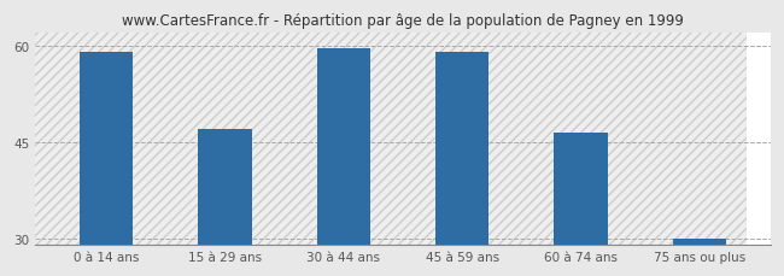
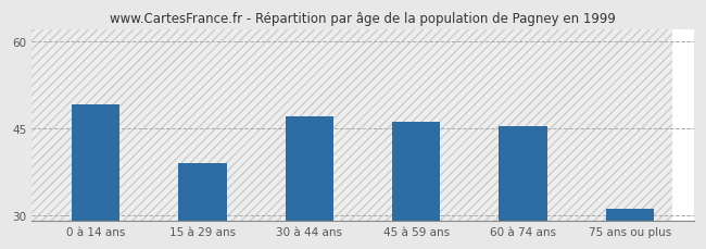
0 à 14 ans: 59.0 -> 49.0
15 à 29 ans: 47.0 -> 39.0
30 à 44 ans: 59.5 -> 47.0
45 à 59 ans: 59.0 -> 46.0
60 à 74 ans: 46.5 -> 45.4
75 ans ou plus: 30.0 -> 31.0
